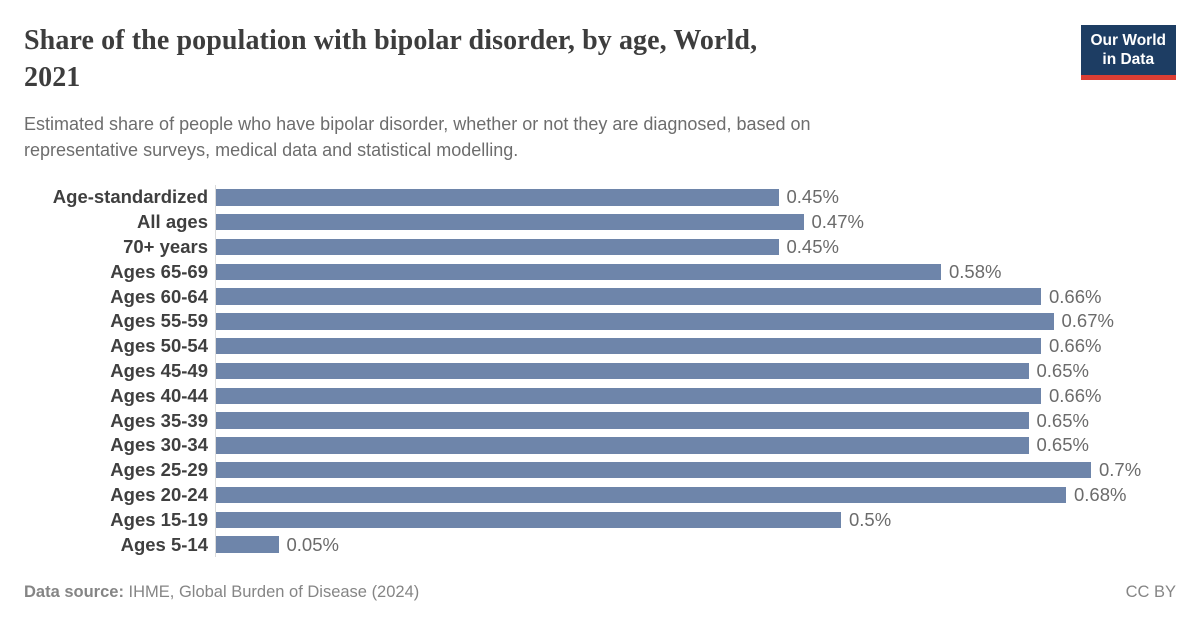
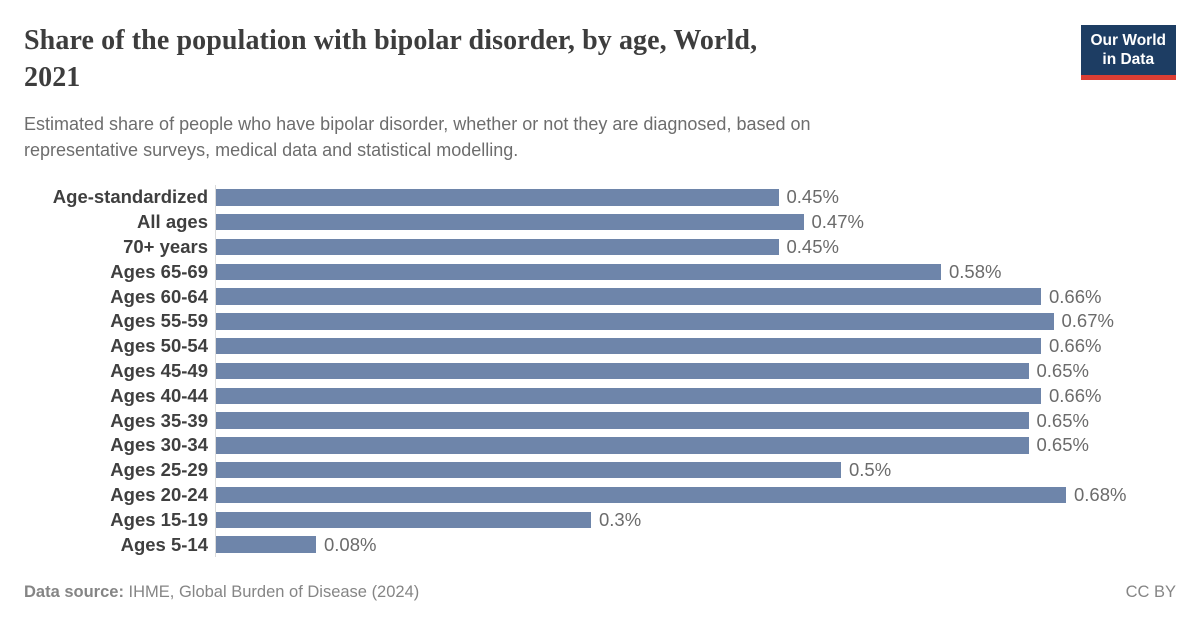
Ages 25-29: 0.7% -> 0.5%
Ages 15-19: 0.5% -> 0.3%
Ages 5-14: 0.05% -> 0.08%
